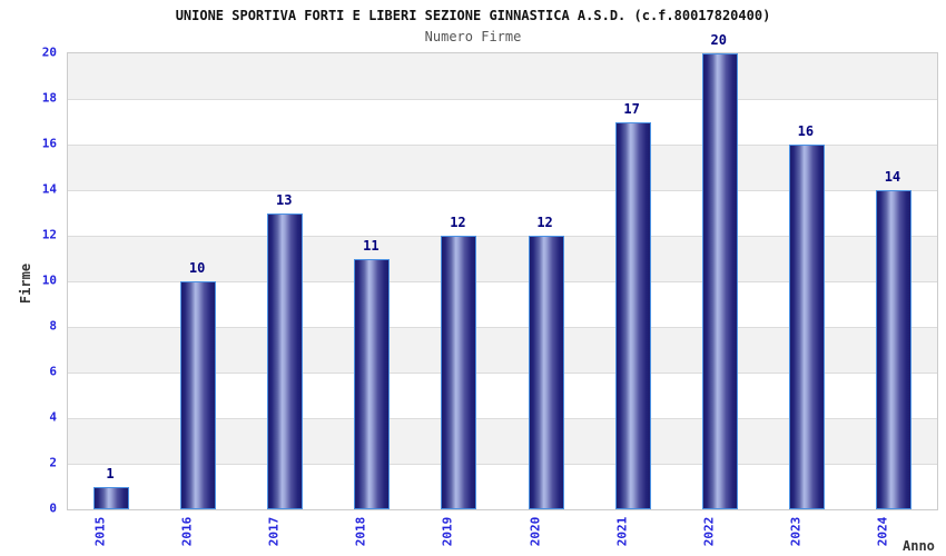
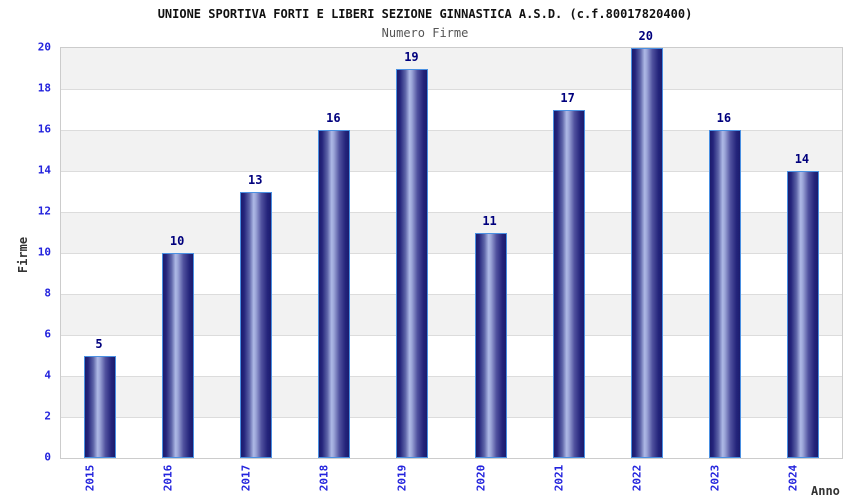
2015: 1 -> 5
2018: 11 -> 16
2019: 12 -> 19
2020: 12 -> 11
